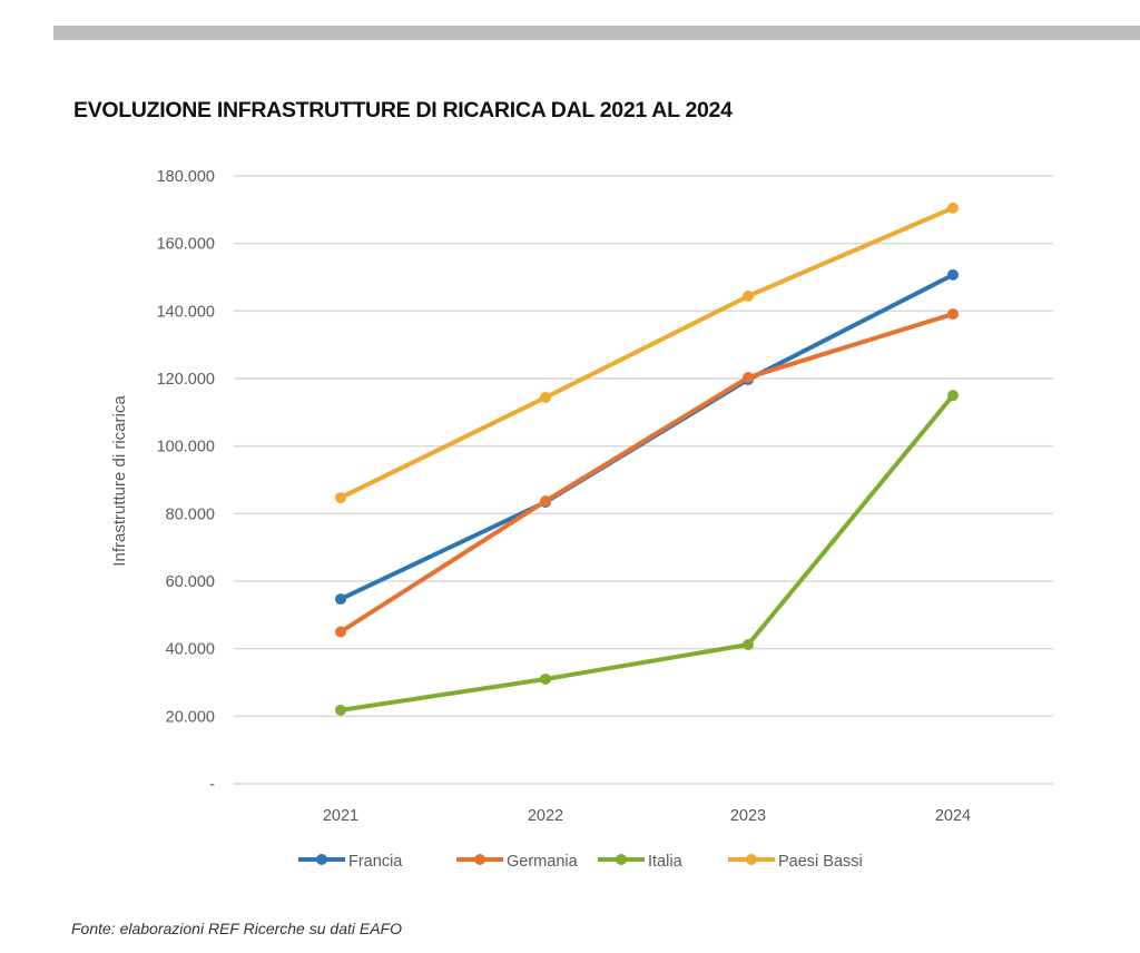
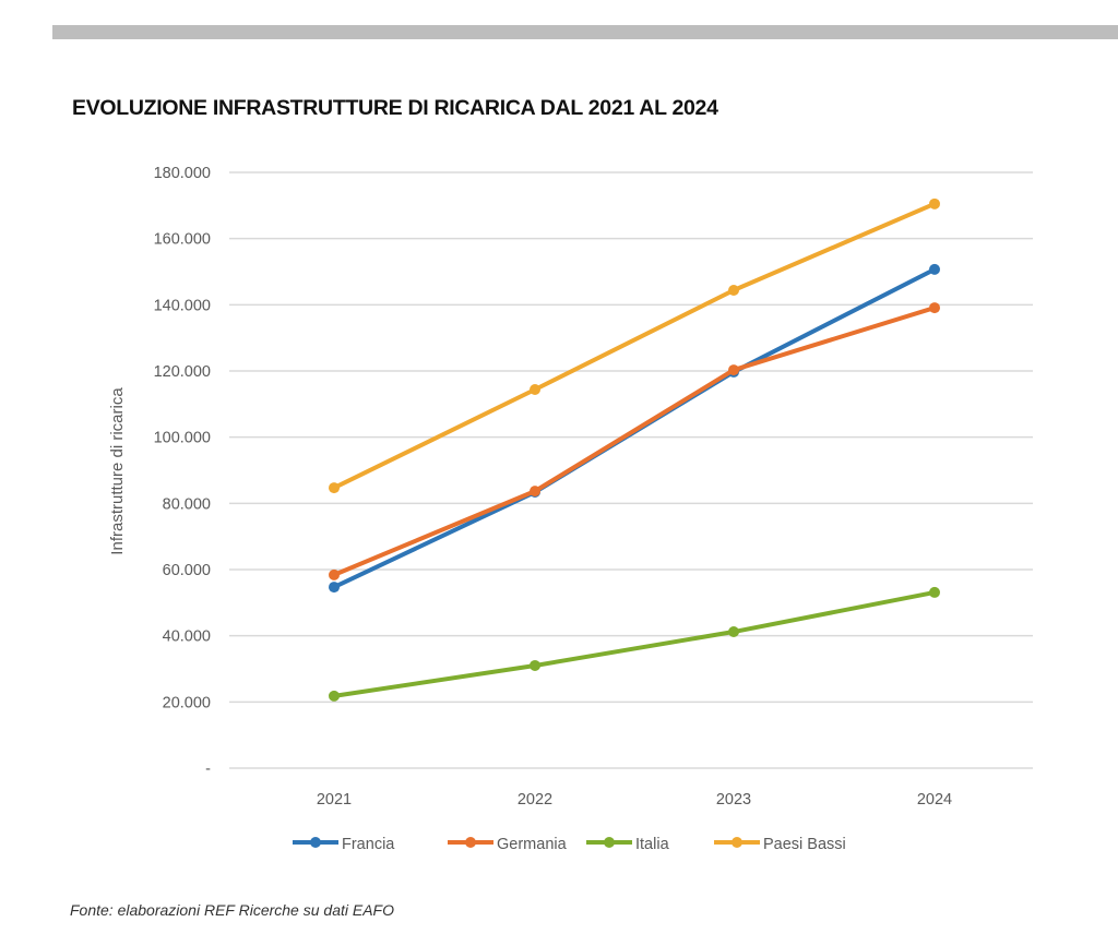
Germania/2021: 45000 -> 58000
Italia/2024: 115000 -> 53000
